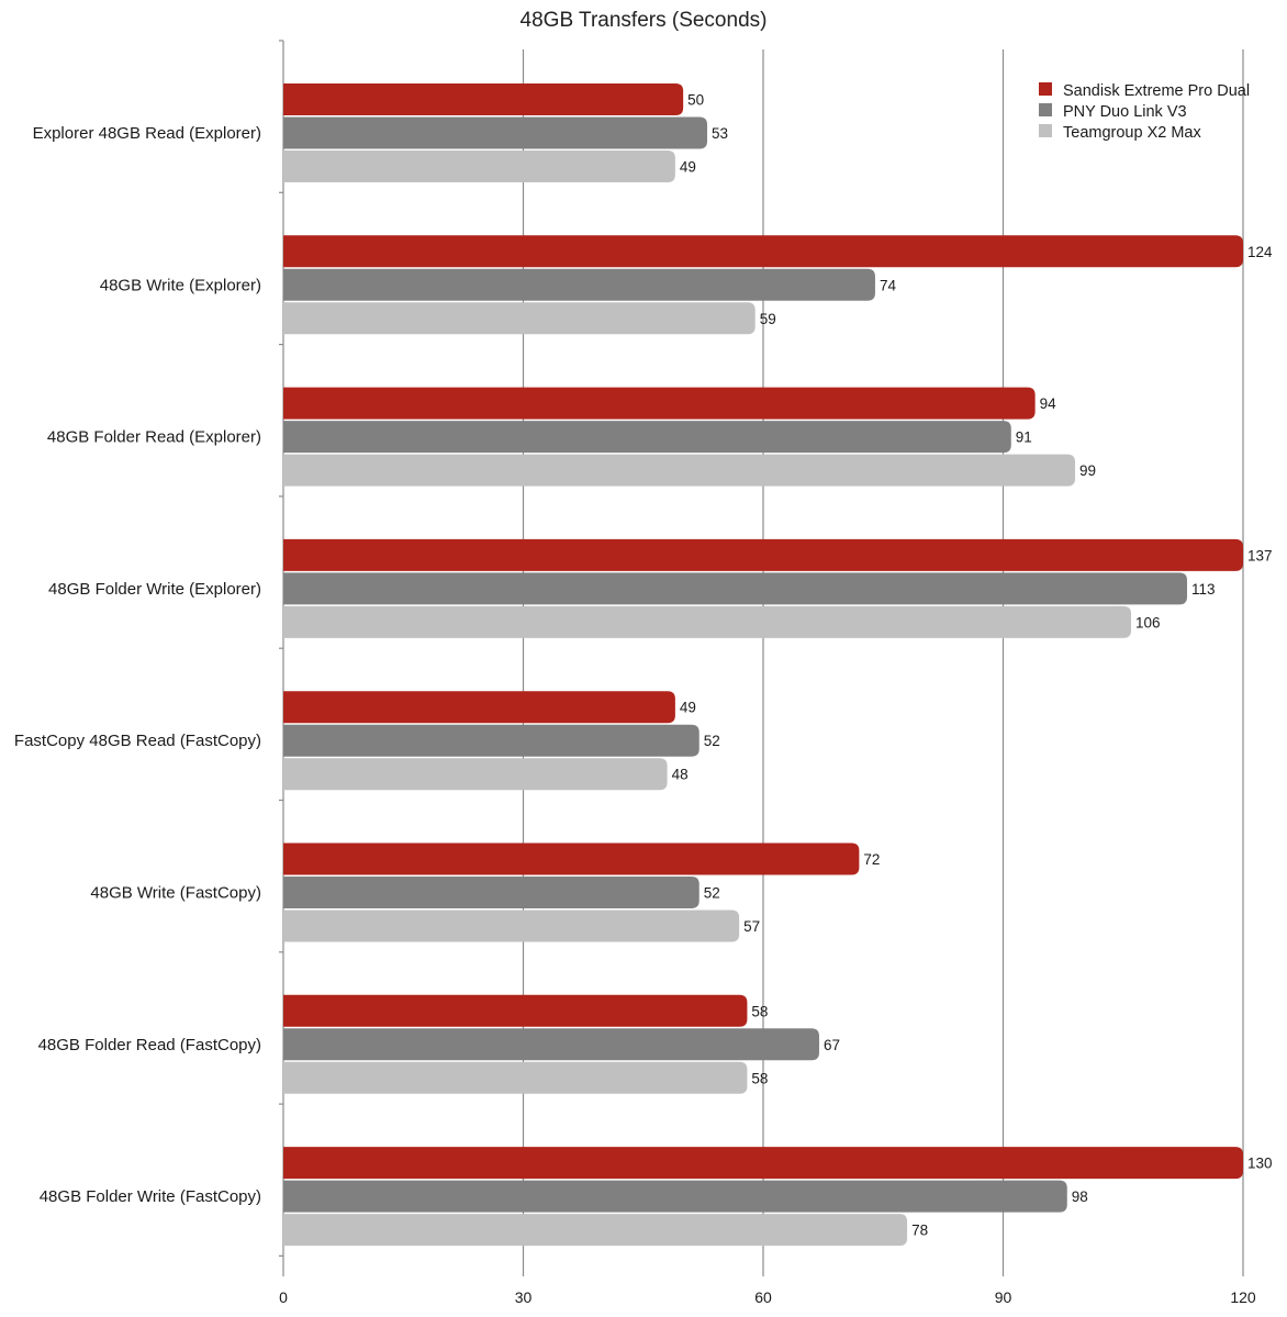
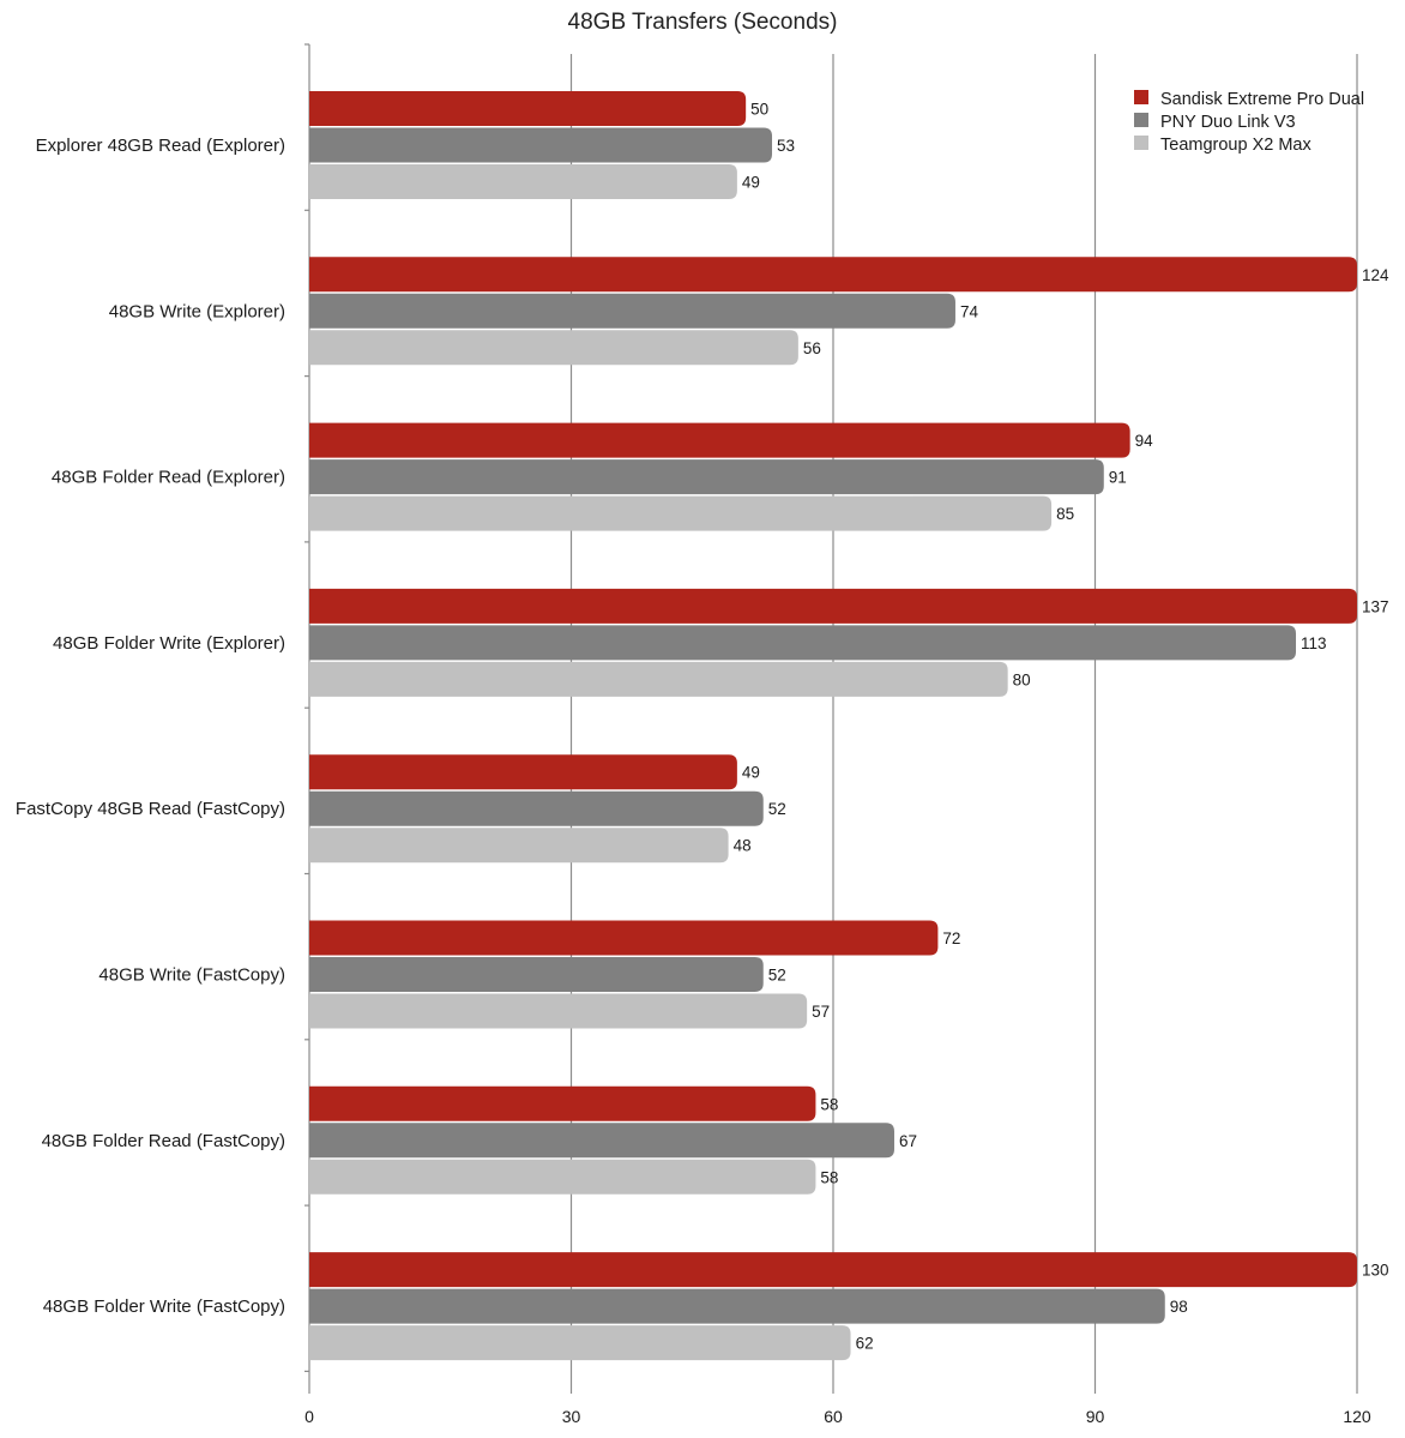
Teamgroup X2 Max/48GB Write (Explorer): 59 -> 56
Teamgroup X2 Max/48GB Folder Read (Explorer): 99 -> 85
Teamgroup X2 Max/48GB Folder Write (Explorer): 106 -> 80
Teamgroup X2 Max/48GB Folder Write (FastCopy): 78 -> 62
